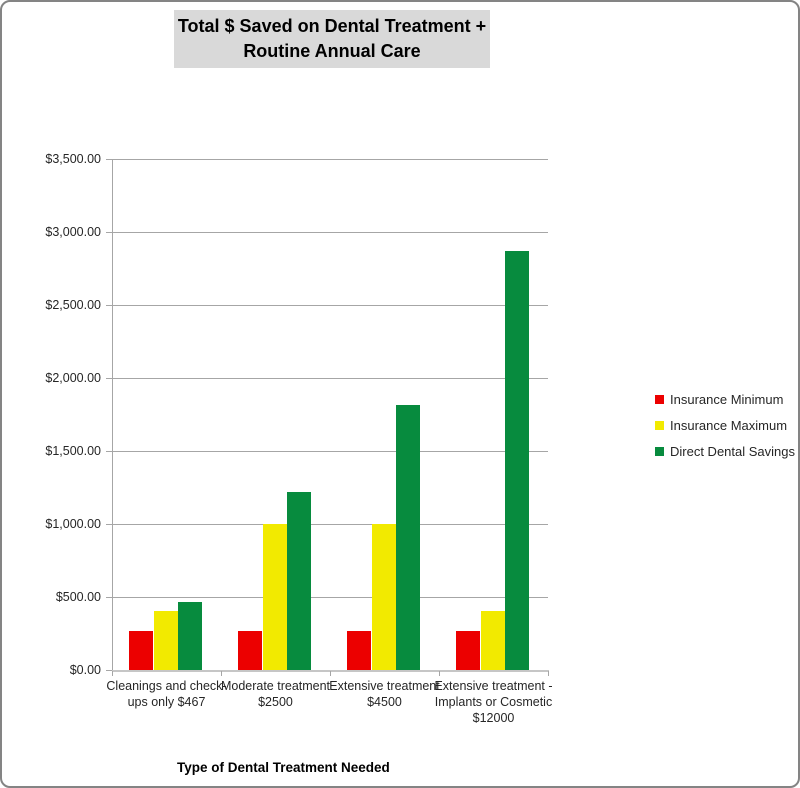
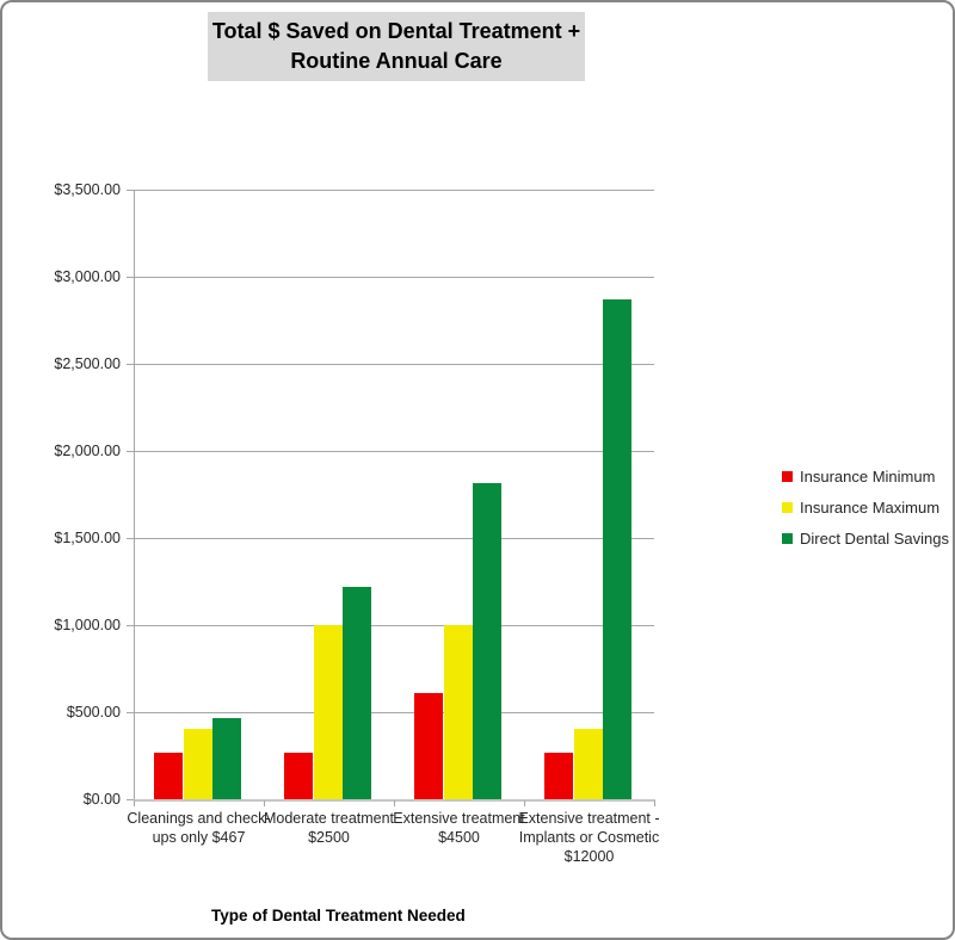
Insurance Minimum/Extensive treatment $4500: $270 -> $610
